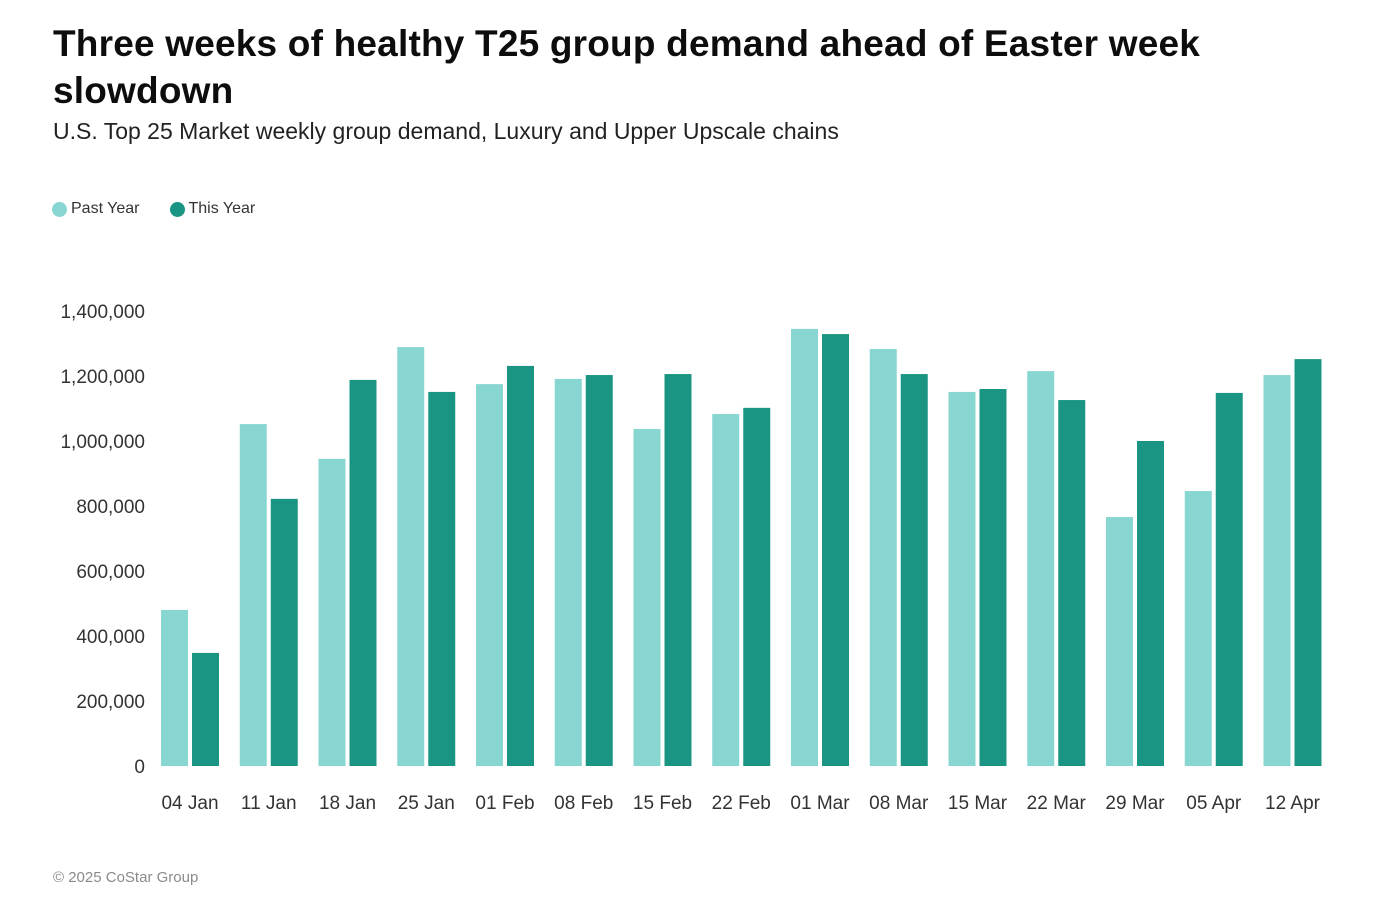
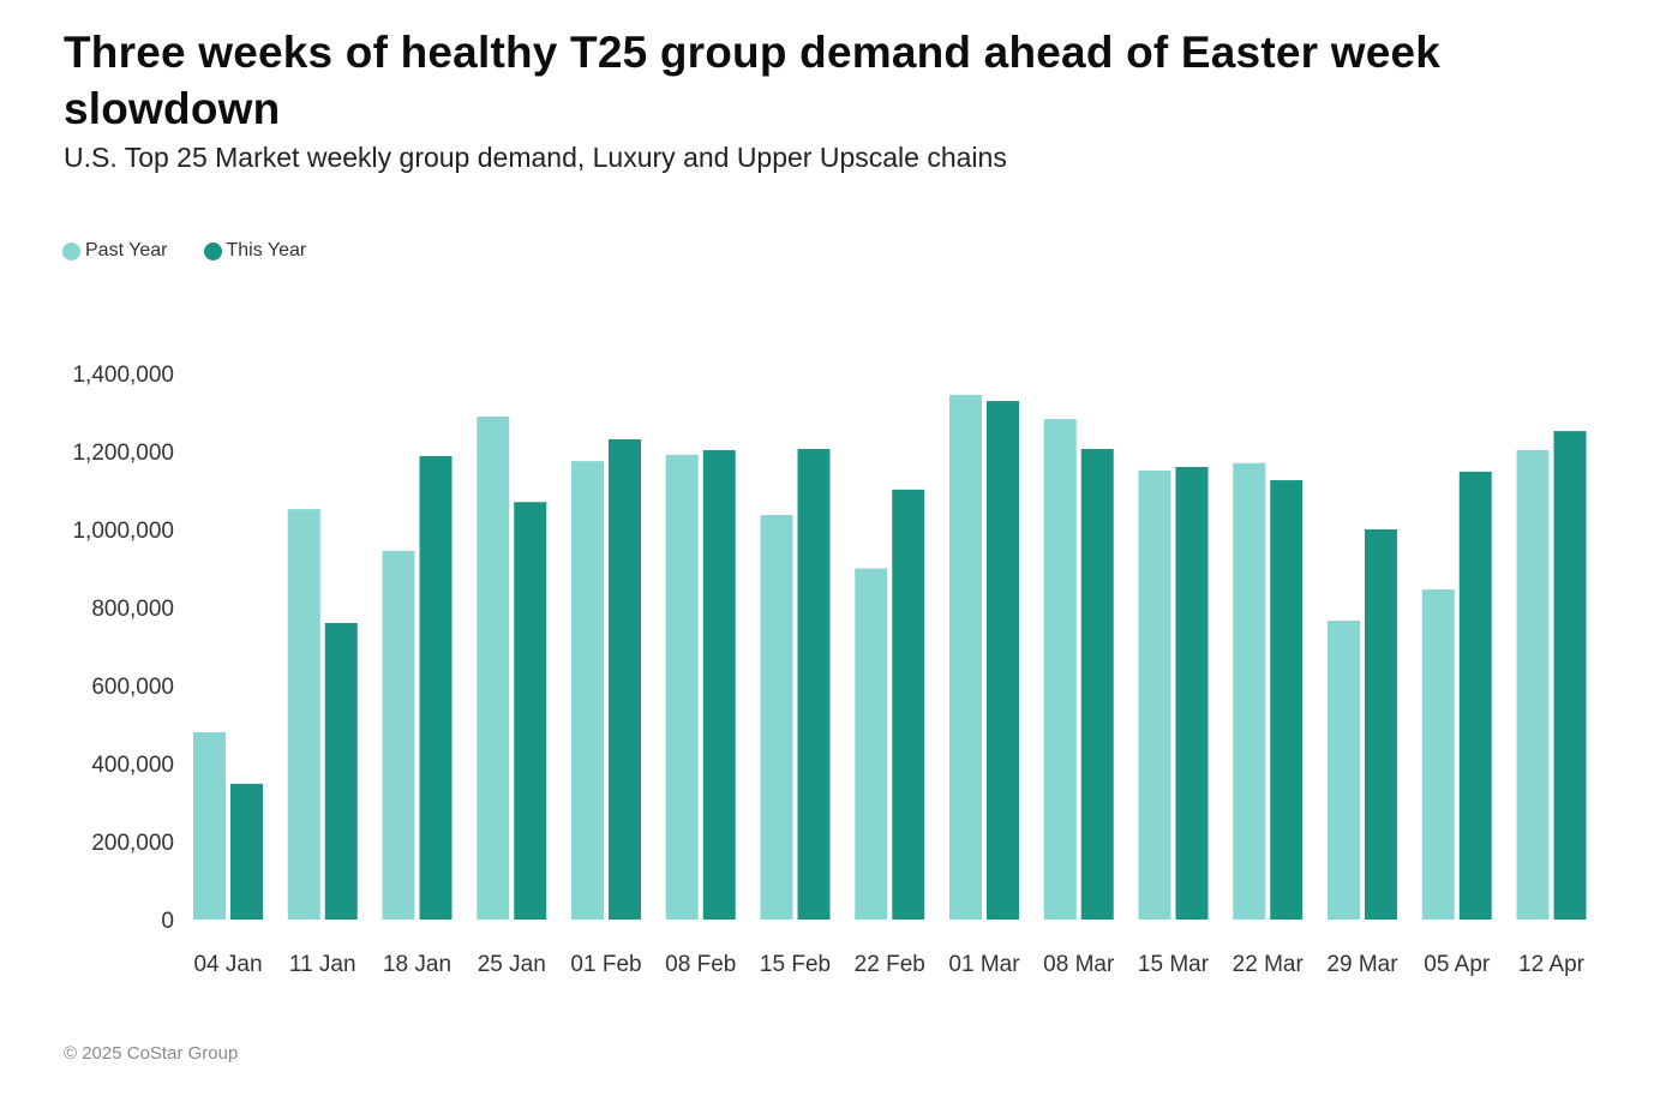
This Year/11 Jan: 820000 -> 760000
This Year/25 Jan: 1150000 -> 1070000
Past Year/22 Feb: 1080000 -> 900000
Past Year/22 Mar: 1220000 -> 1170000
